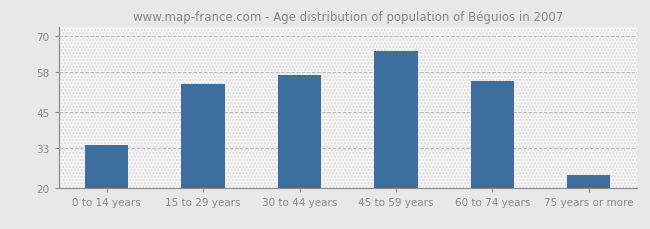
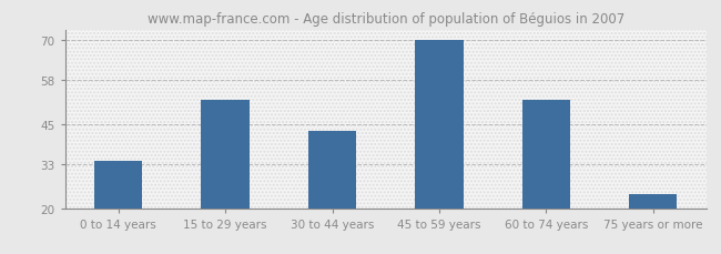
15 to 29 years: 54 -> 52
30 to 44 years: 57 -> 43
45 to 59 years: 65 -> 70
60 to 74 years: 55 -> 52
